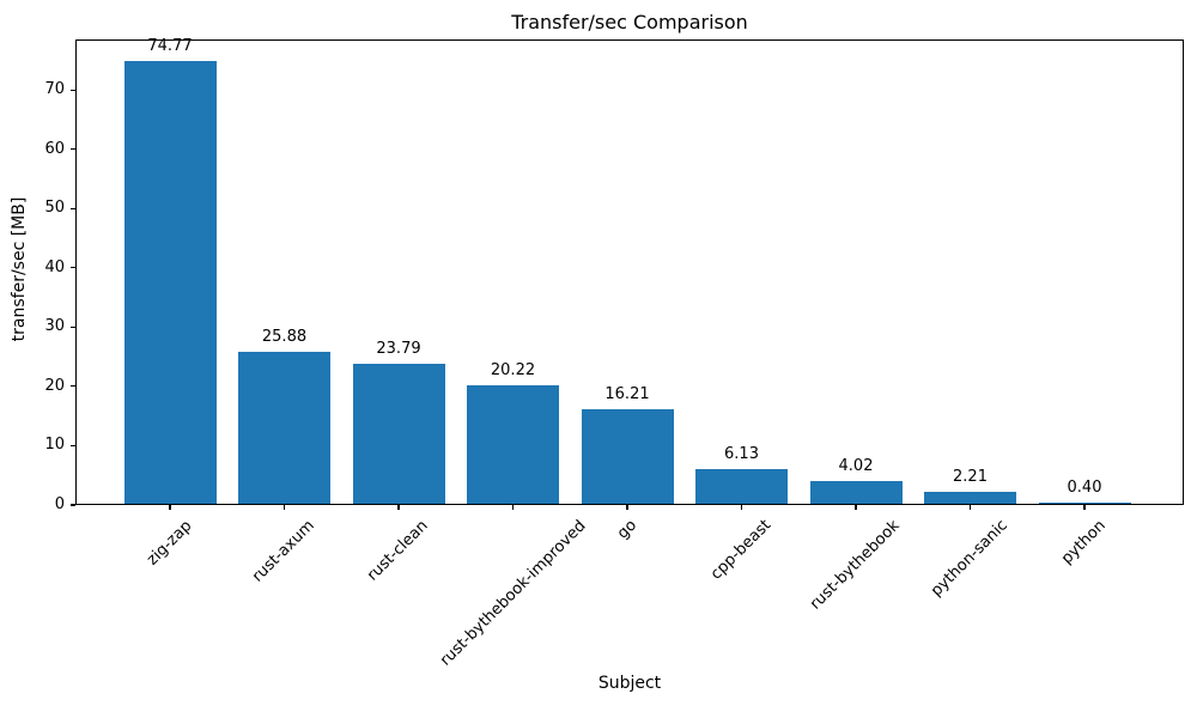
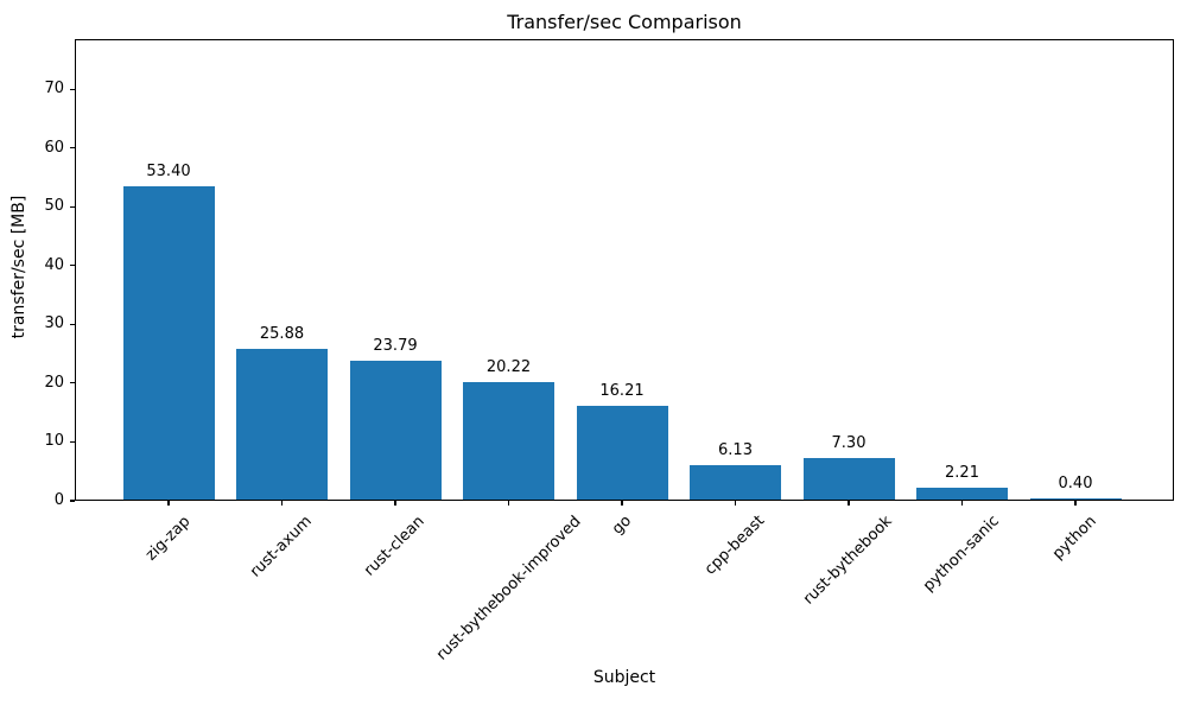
zig-zap: 74.77 -> 53.40
rust-bythebook: 4.02 -> 7.30
